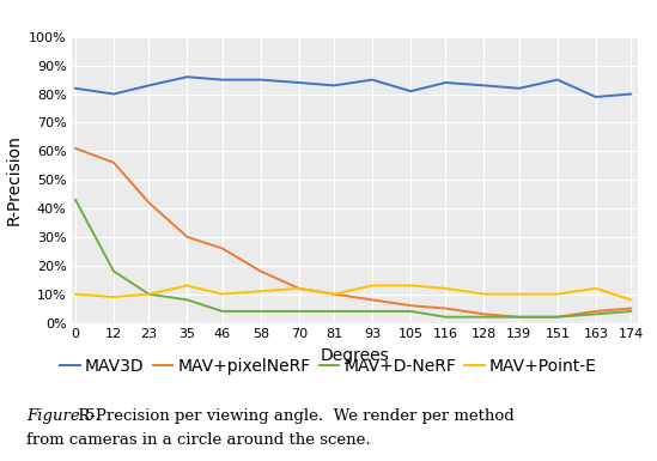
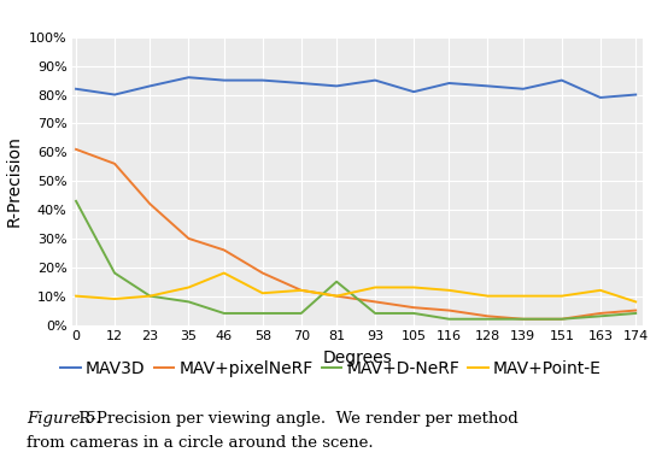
MAV+Point-E/46: 10% -> 18%
MAV+D-NeRF/81: 4% -> 15%
